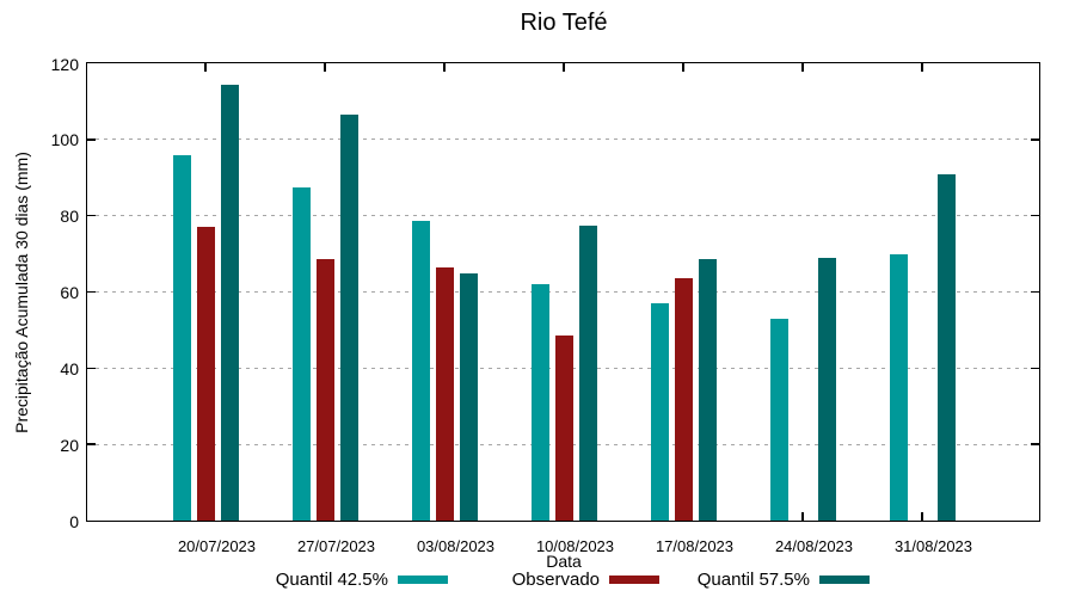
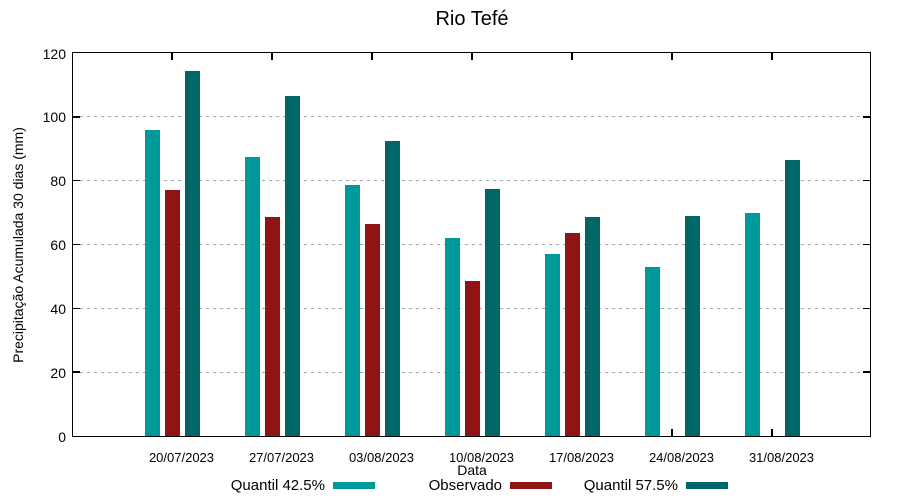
Quantil 57.5%/03/08/2023: 65 -> 92
Quantil 57.5%/31/08/2023: 91 -> 86
